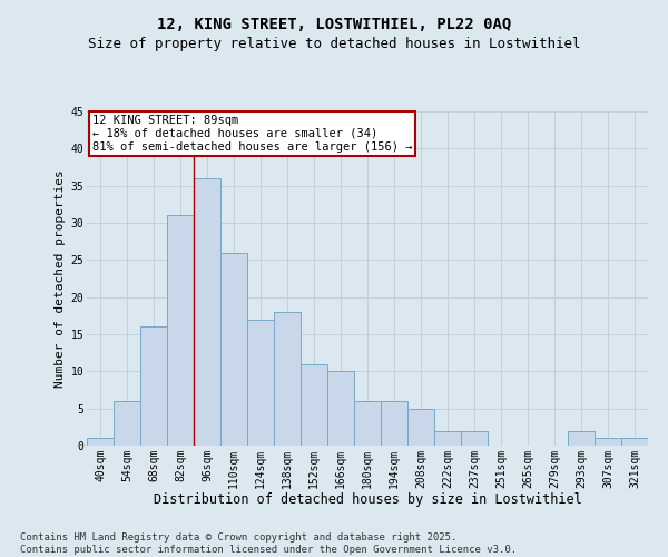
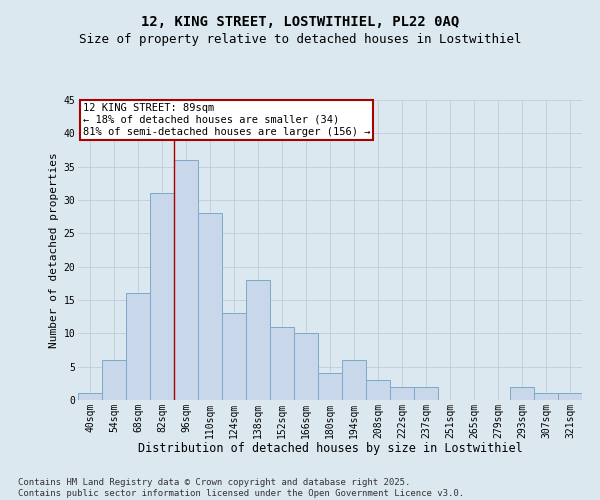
110sqm: 26 -> 28
124sqm: 17 -> 13
180sqm: 6 -> 4
208sqm: 5 -> 3
